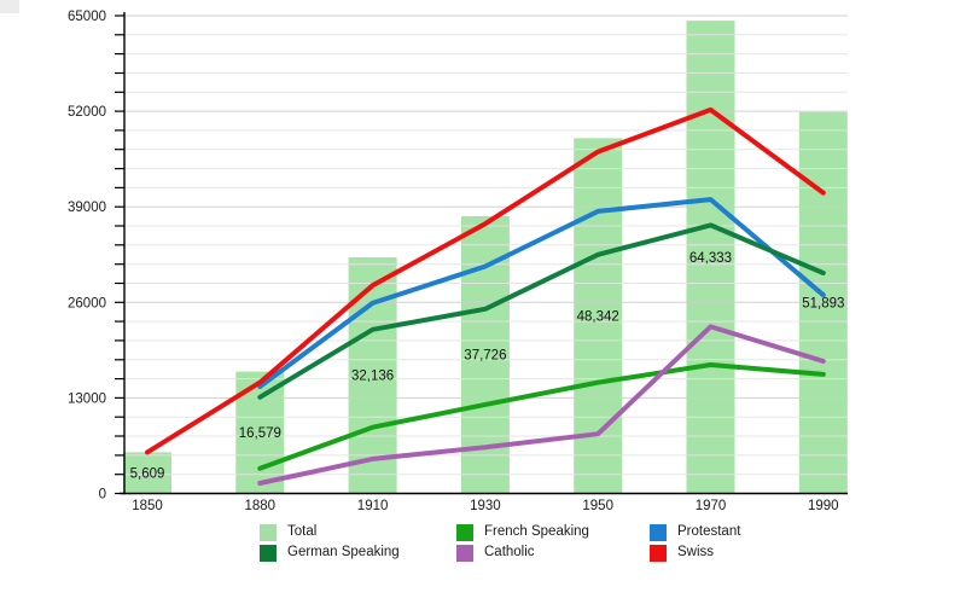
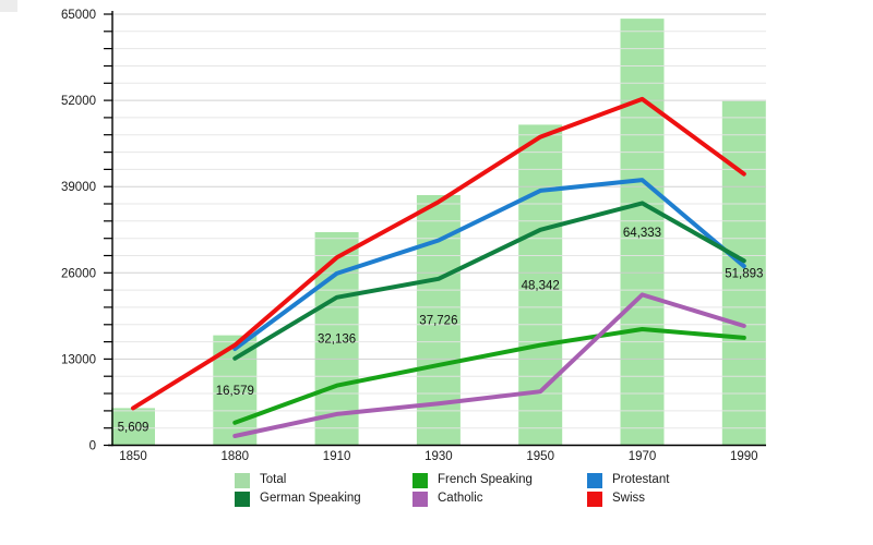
German Speaking/1990: 30000 -> 28000
